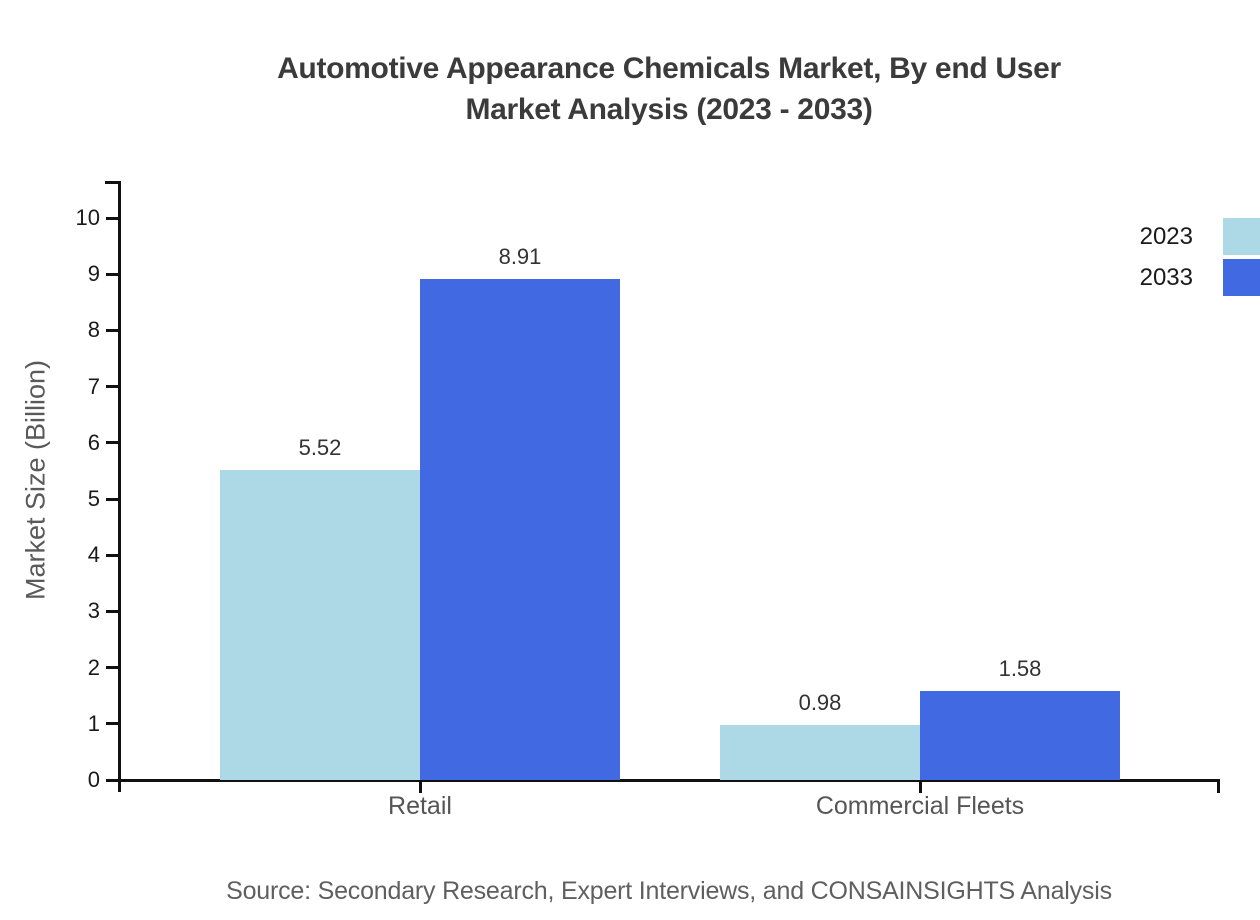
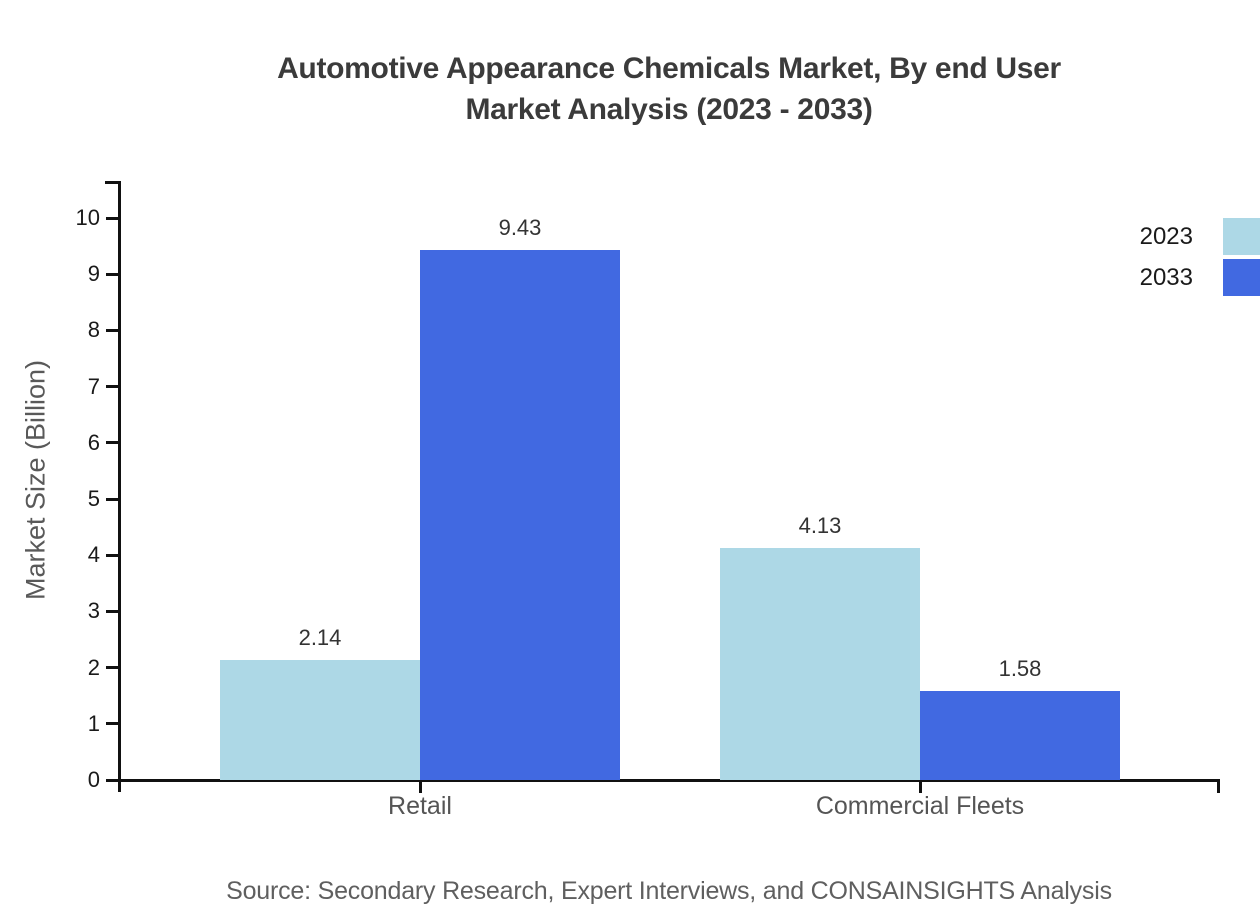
2023/Retail: 5.52 -> 2.14
2033/Retail: 8.91 -> 9.43
2023/Commercial Fleets: 0.98 -> 4.13
